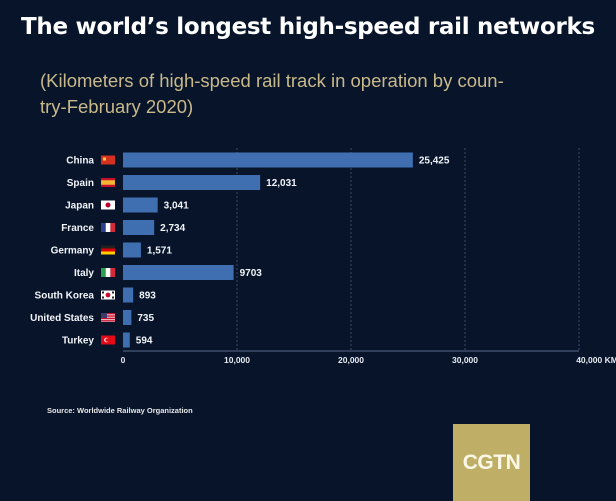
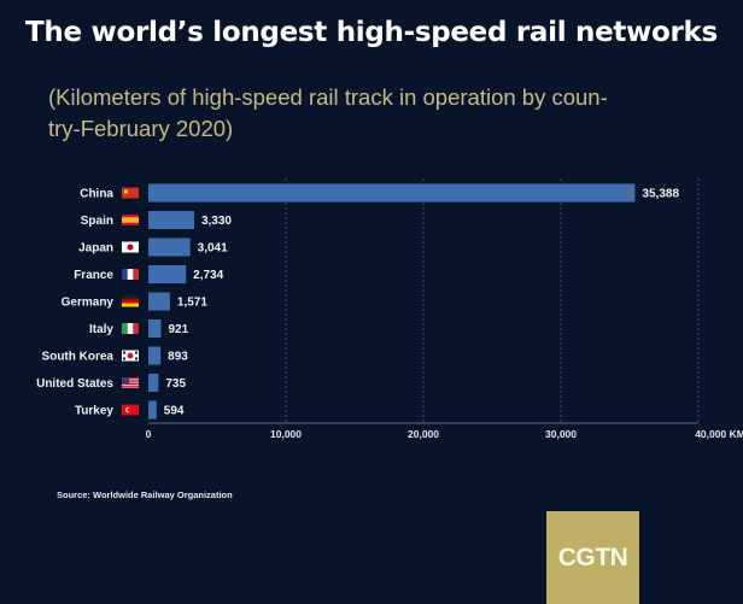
China: 25,425 -> 35,388
Spain: 12,031 -> 3,330
Italy: 9703 -> 921
